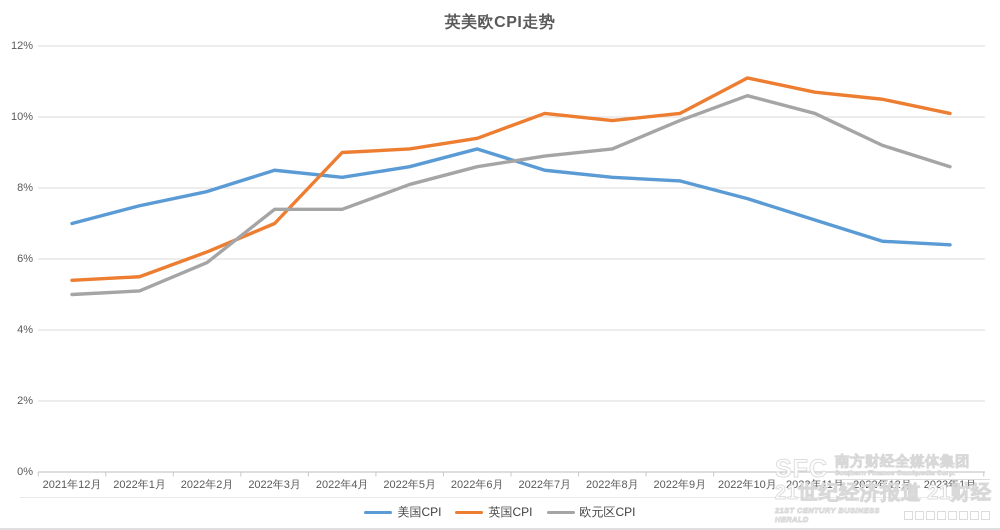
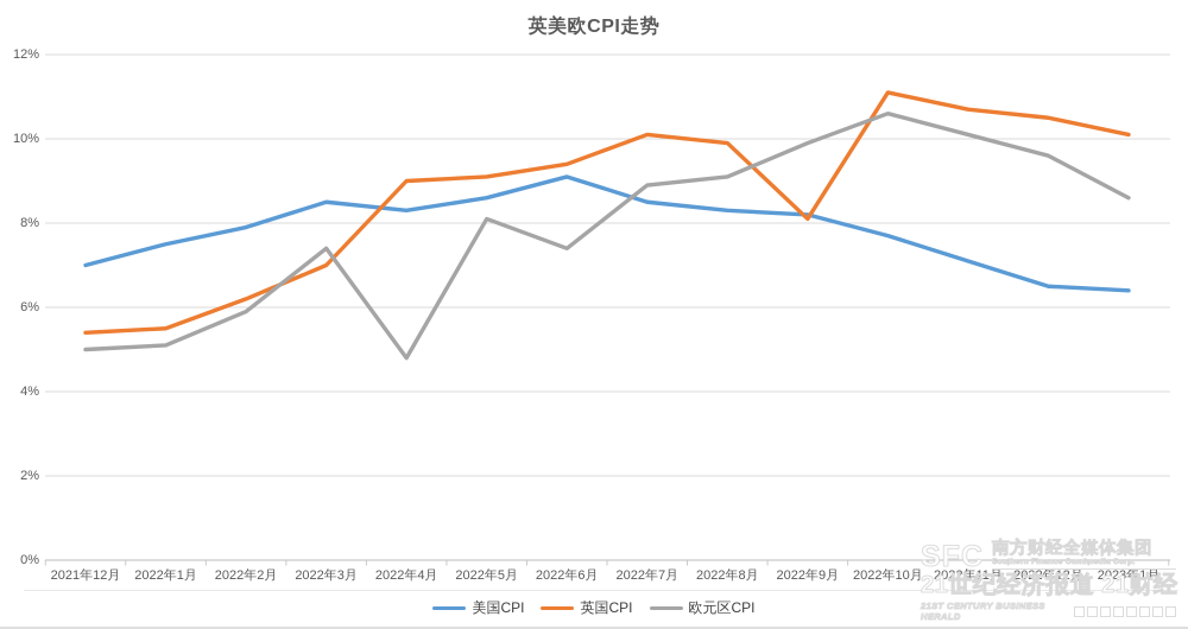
欧元区CPI/2022年4月: 7.4% -> 4.8%
欧元区CPI/2022年6月: 8.6% -> 7.4%
英国CPI/2022年9月: 10.1% -> 8.1%
欧元区CPI/2022年12月: 9.2% -> 9.6%
